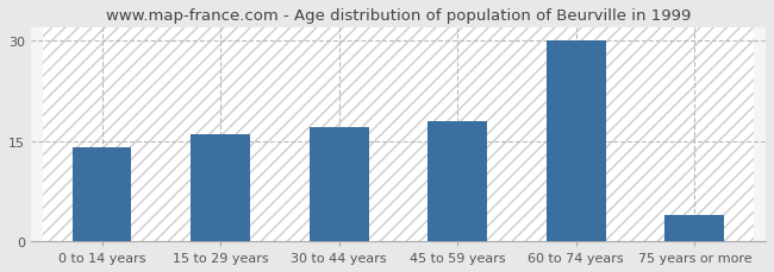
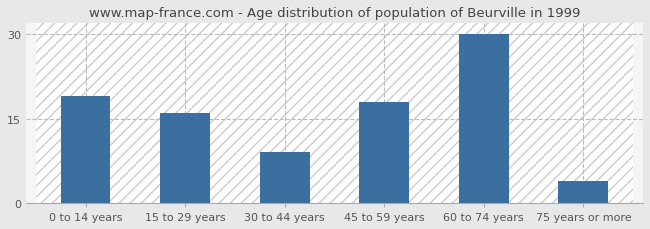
0 to 14 years: 14 -> 19
30 to 44 years: 17 -> 9
